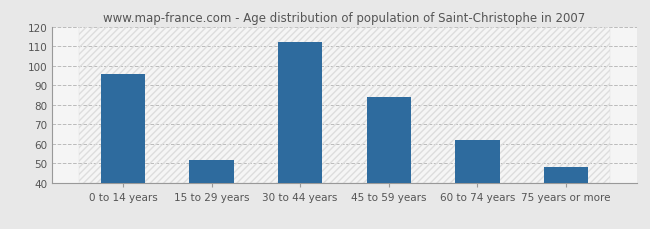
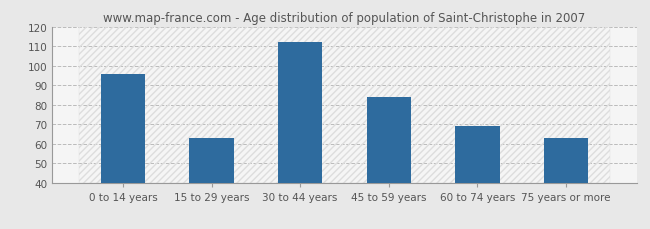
15 to 29 years: 52 -> 63
60 to 74 years: 62 -> 69
75 years or more: 48 -> 63
